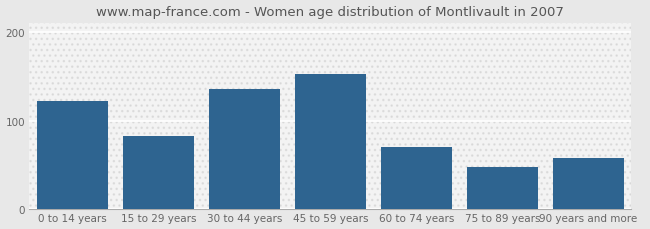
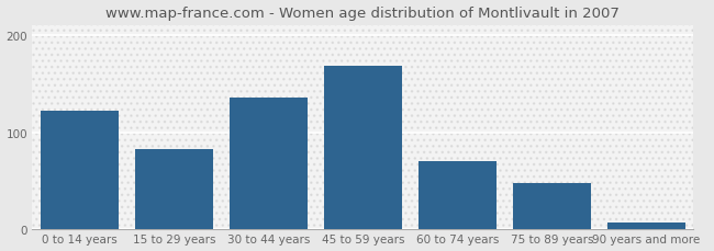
45 to 59 years: 152 -> 168
90 years and more: 58 -> 7
